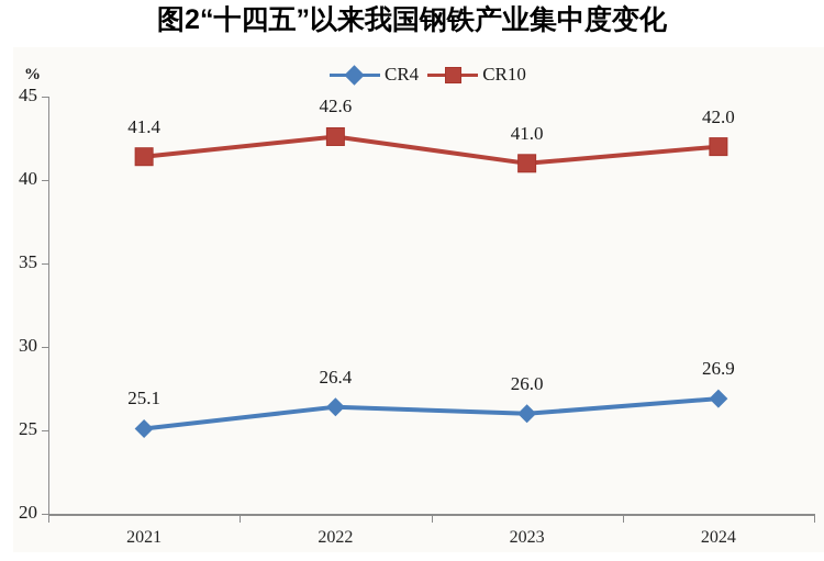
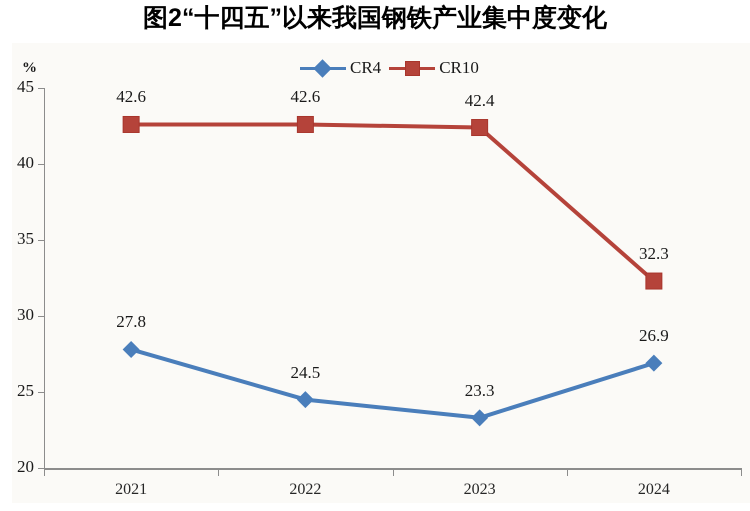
CR4/2021: 25.1 -> 27.8
CR10/2021: 41.4 -> 42.6
CR4/2022: 26.4 -> 24.5
CR4/2023: 26.0 -> 23.3
CR10/2023: 41.0 -> 42.4
CR10/2024: 42.0 -> 32.3
